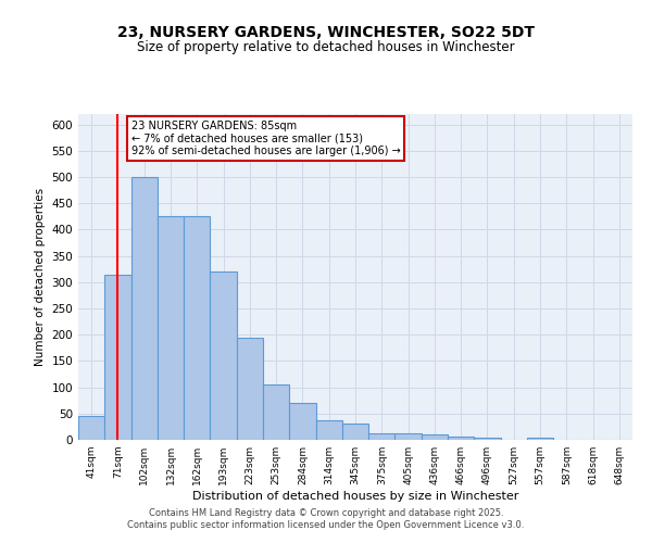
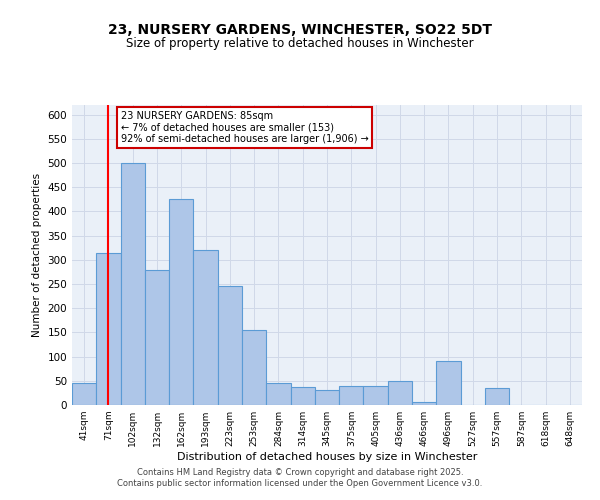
132sqm: 425 -> 280
223sqm: 195 -> 245
253sqm: 105 -> 155
284sqm: 70 -> 45
375sqm: 13 -> 40
405sqm: 13 -> 40
436sqm: 10 -> 50
496sqm: 5 -> 90
557sqm: 4 -> 35
